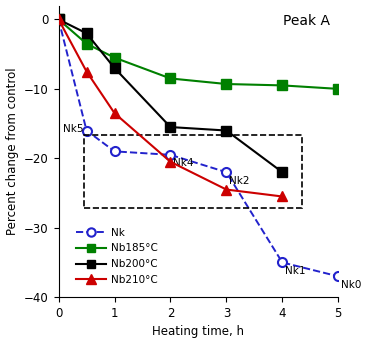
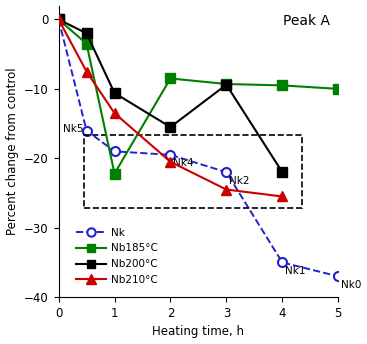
Nb185°C/1: -5.5 -> -22.2
Nb200°C/1: -7.0 -> -10.6
Nb200°C/3: -16.0 -> -9.4
